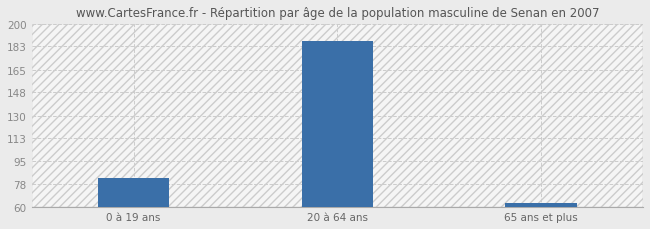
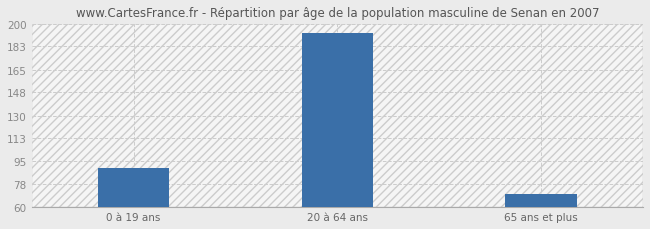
0 à 19 ans: 82 -> 90
20 à 64 ans: 187 -> 193
65 ans et plus: 63 -> 70
